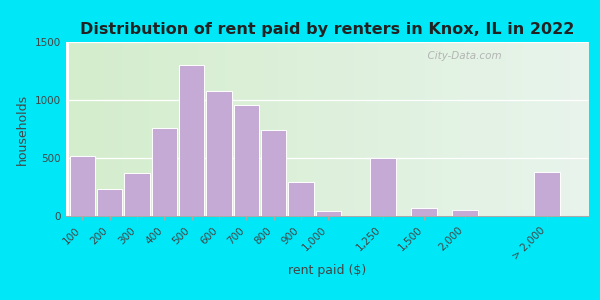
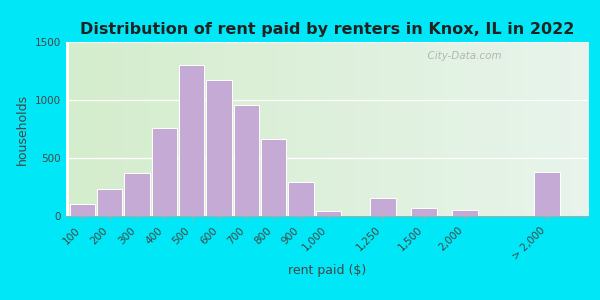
100: 520 -> 100
600: 1080 -> 1180
800: 740 -> 660
1,250: 500 -> 160
